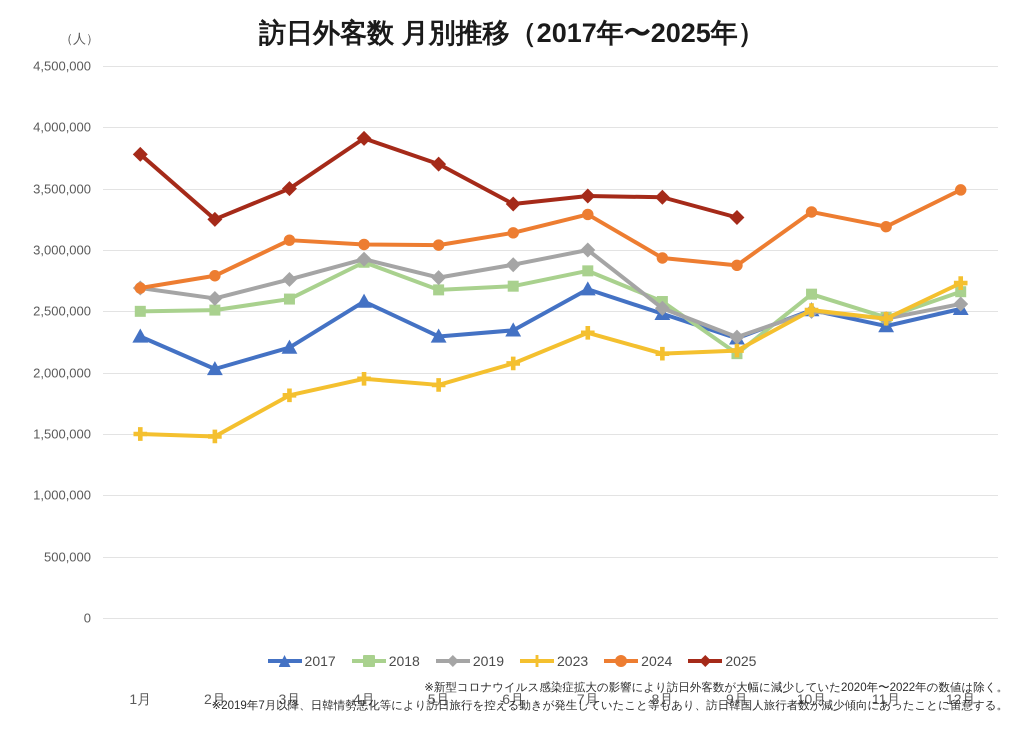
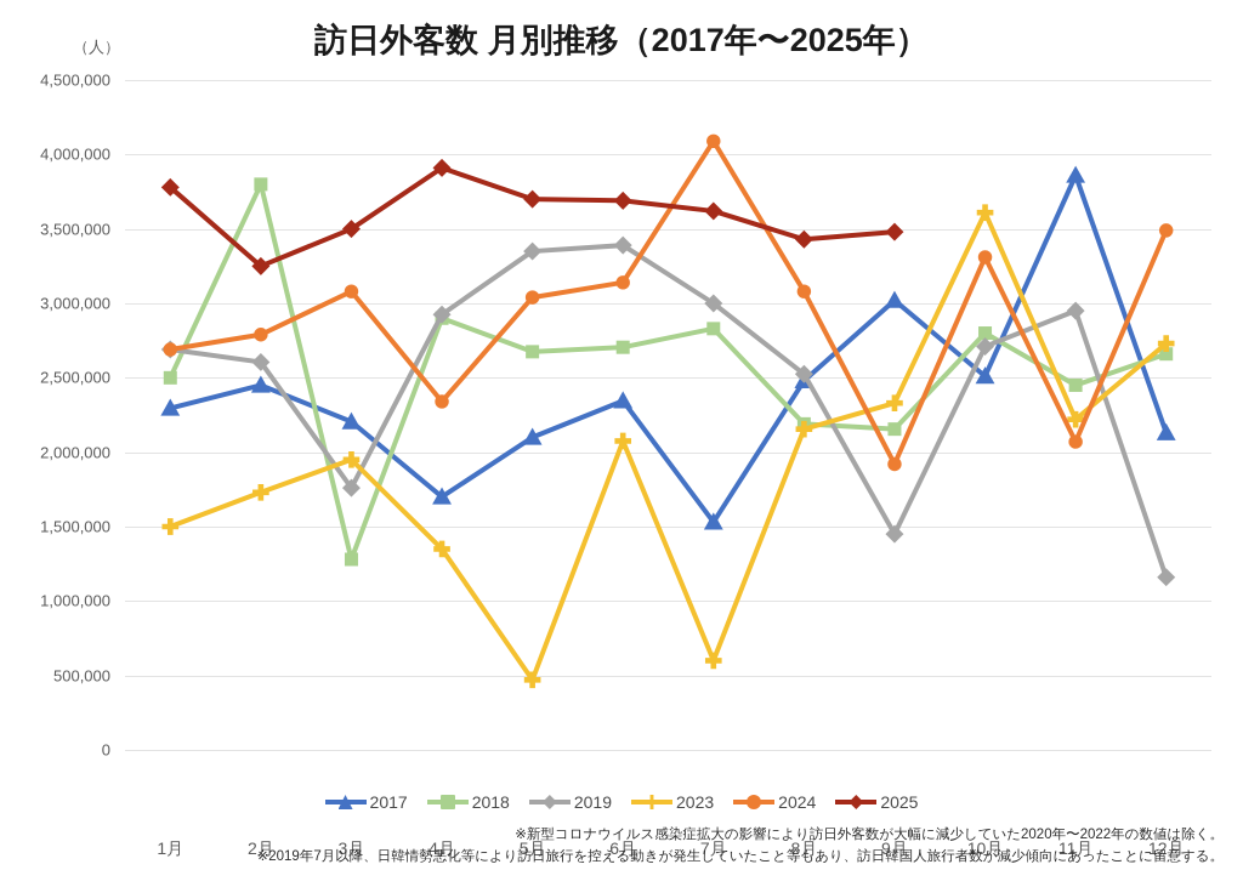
2017/2月: 2030000 -> 2450000
2018/2月: 2510000 -> 3800000
2023/2月: 1480000 -> 1730000
2018/3月: 2600000 -> 1280000
2019/3月: 2760000 -> 1760000
2023/3月: 1820000 -> 1950000
2017/4月: 2580000 -> 1700000
2023/4月: 1950000 -> 1350000
2024/4月: 3040000 -> 2340000
2017/5月: 2300000 -> 2100000
2019/5月: 2780000 -> 3350000
2023/5月: 1900000 -> 470000
2019/6月: 2880000 -> 3390000
2025/6月: 3380000 -> 3690000
2017/7月: 2680000 -> 1530000
2023/7月: 2320000 -> 600000
2024/7月: 3290000 -> 4090000
2025/7月: 3440000 -> 3620000
2018/8月: 2580000 -> 2190000
2024/8月: 2940000 -> 3080000
2017/9月: 2280000 -> 3020000
2019/9月: 2290000 -> 1450000
2023/9月: 2180000 -> 2330000
2024/9月: 2880000 -> 1920000
2025/9月: 3260000 -> 3480000
2018/10月: 2640000 -> 2800000
2019/10月: 2500000 -> 2710000
2023/10月: 2510000 -> 3610000
2017/11月: 2380000 -> 3860000
2019/11月: 2440000 -> 2950000
2023/11月: 2440000 -> 2220000
2024/11月: 3190000 -> 2070000
2017/12月: 2520000 -> 2130000
2019/12月: 2560000 -> 1160000
